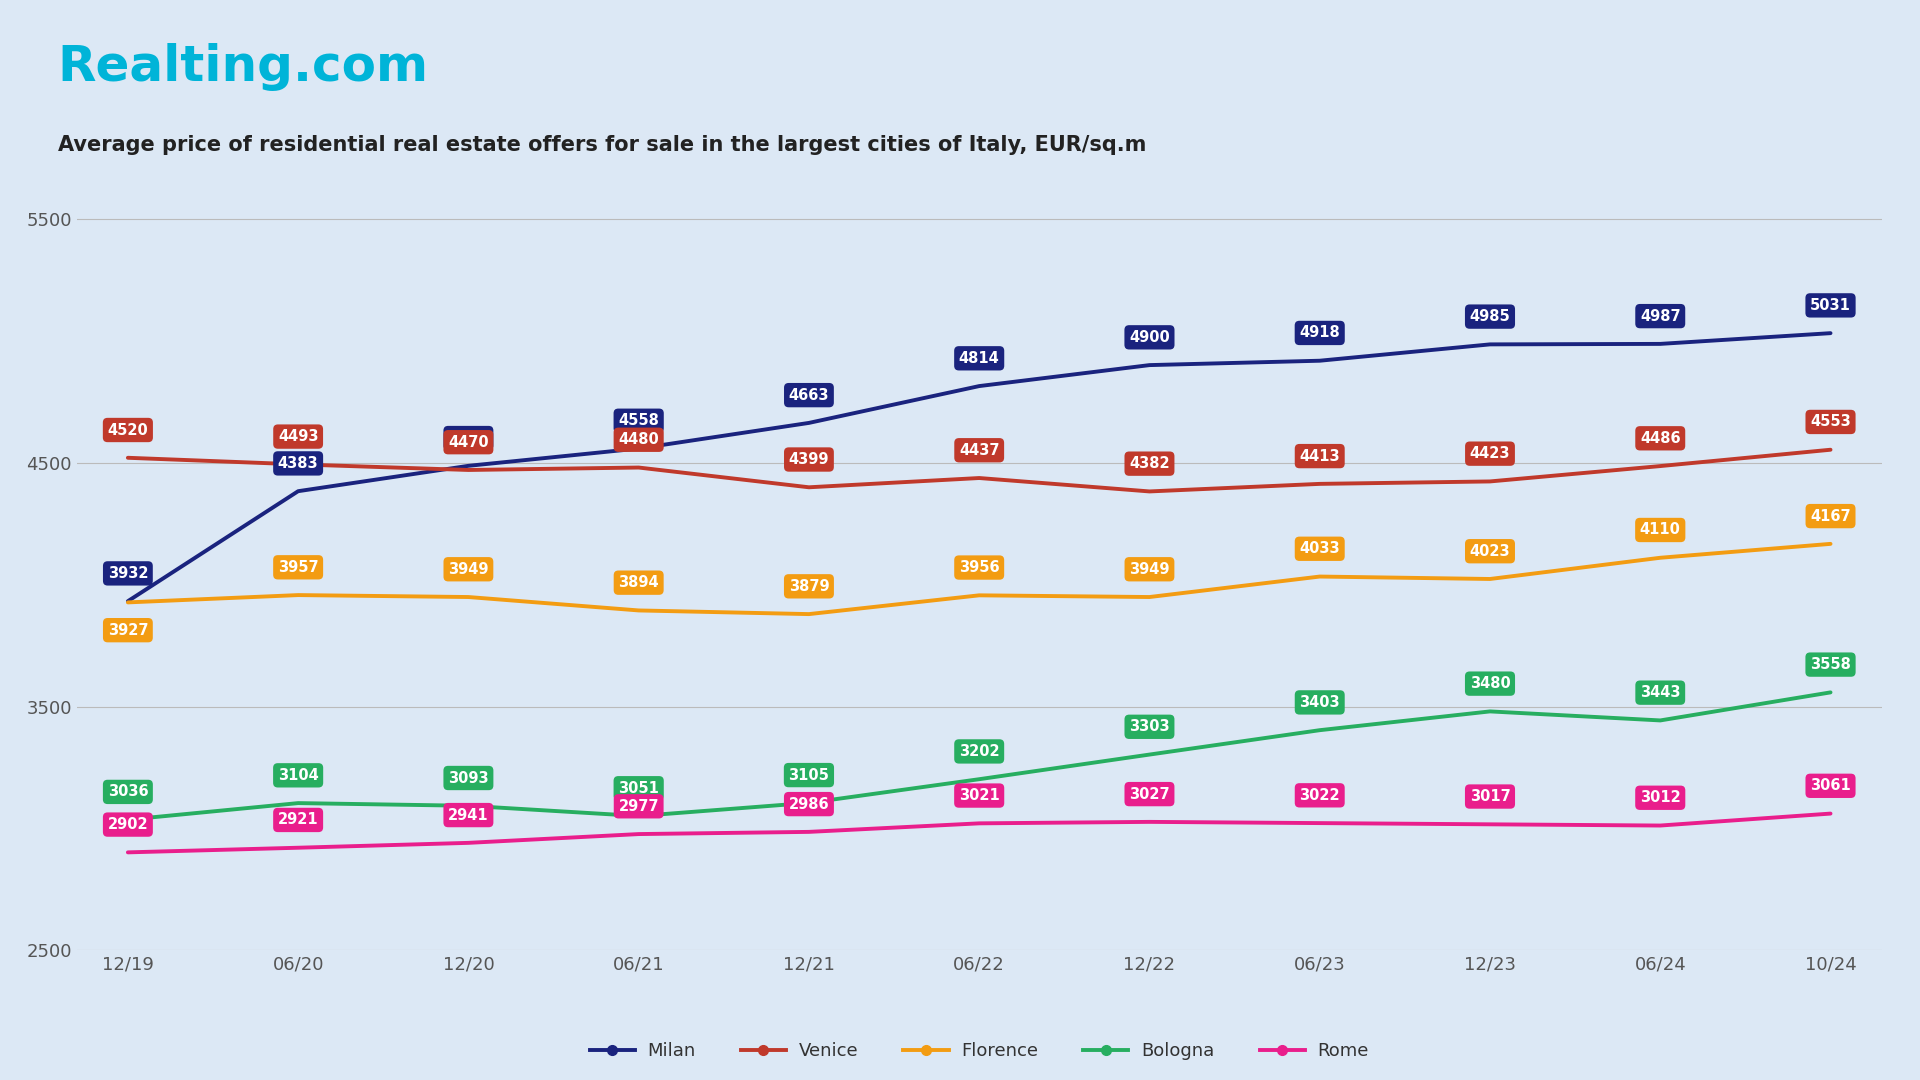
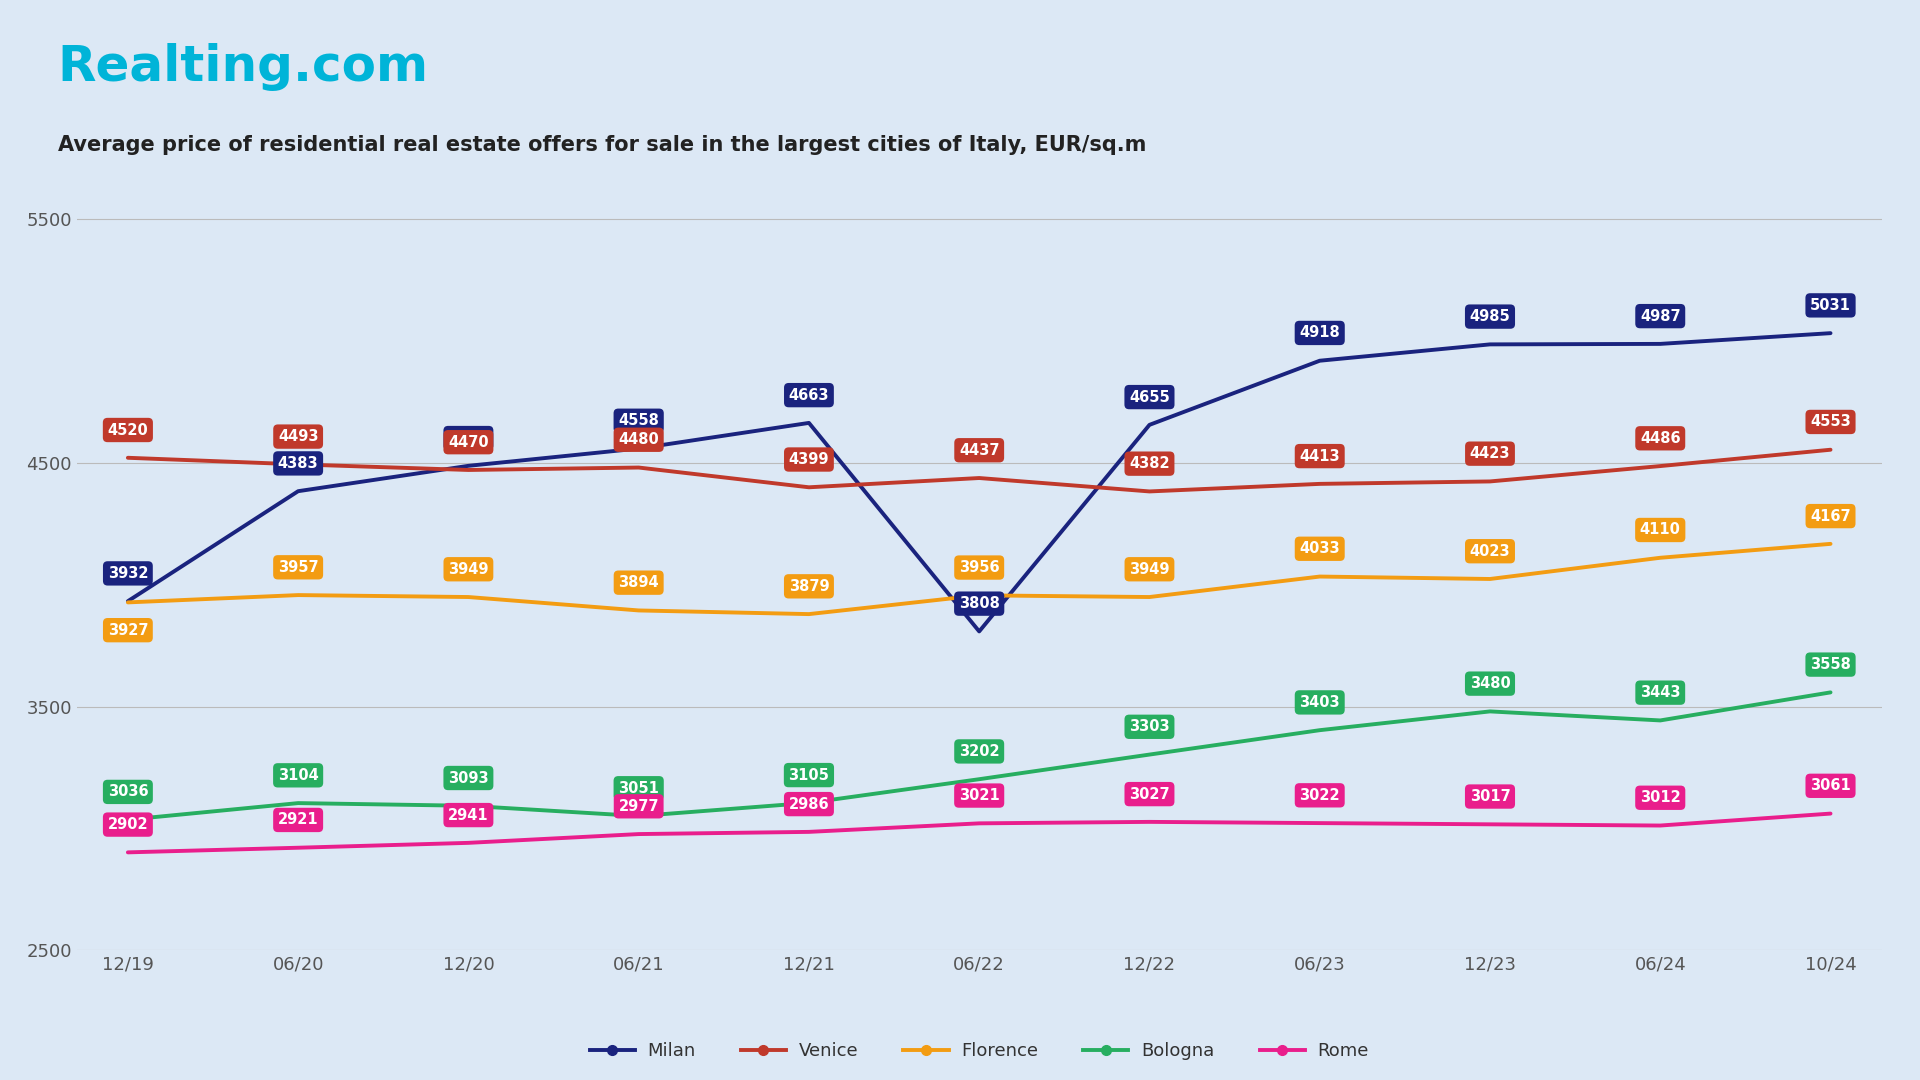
Milan/06/22: 4814 -> 3808
Milan/12/22: 4900 -> 4655
